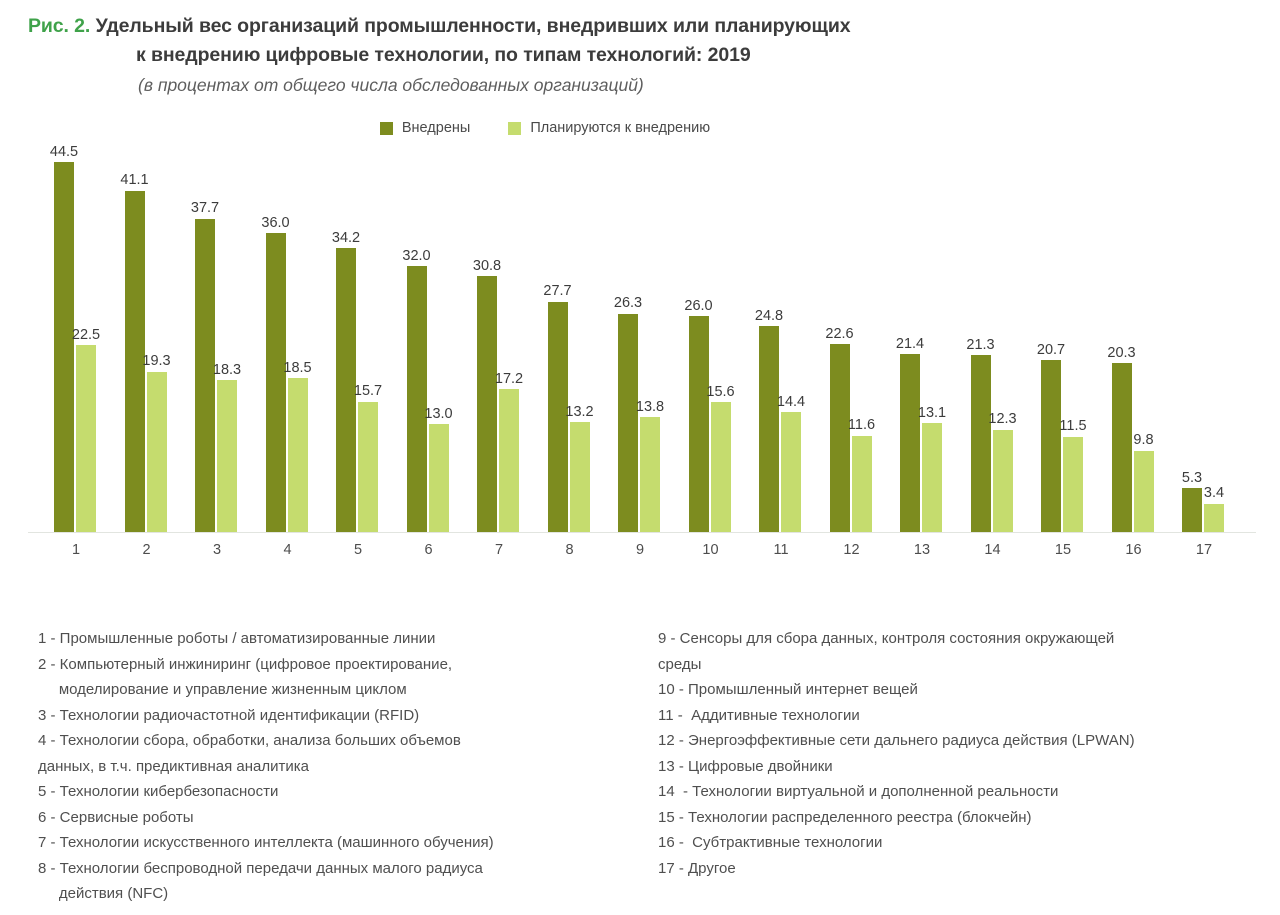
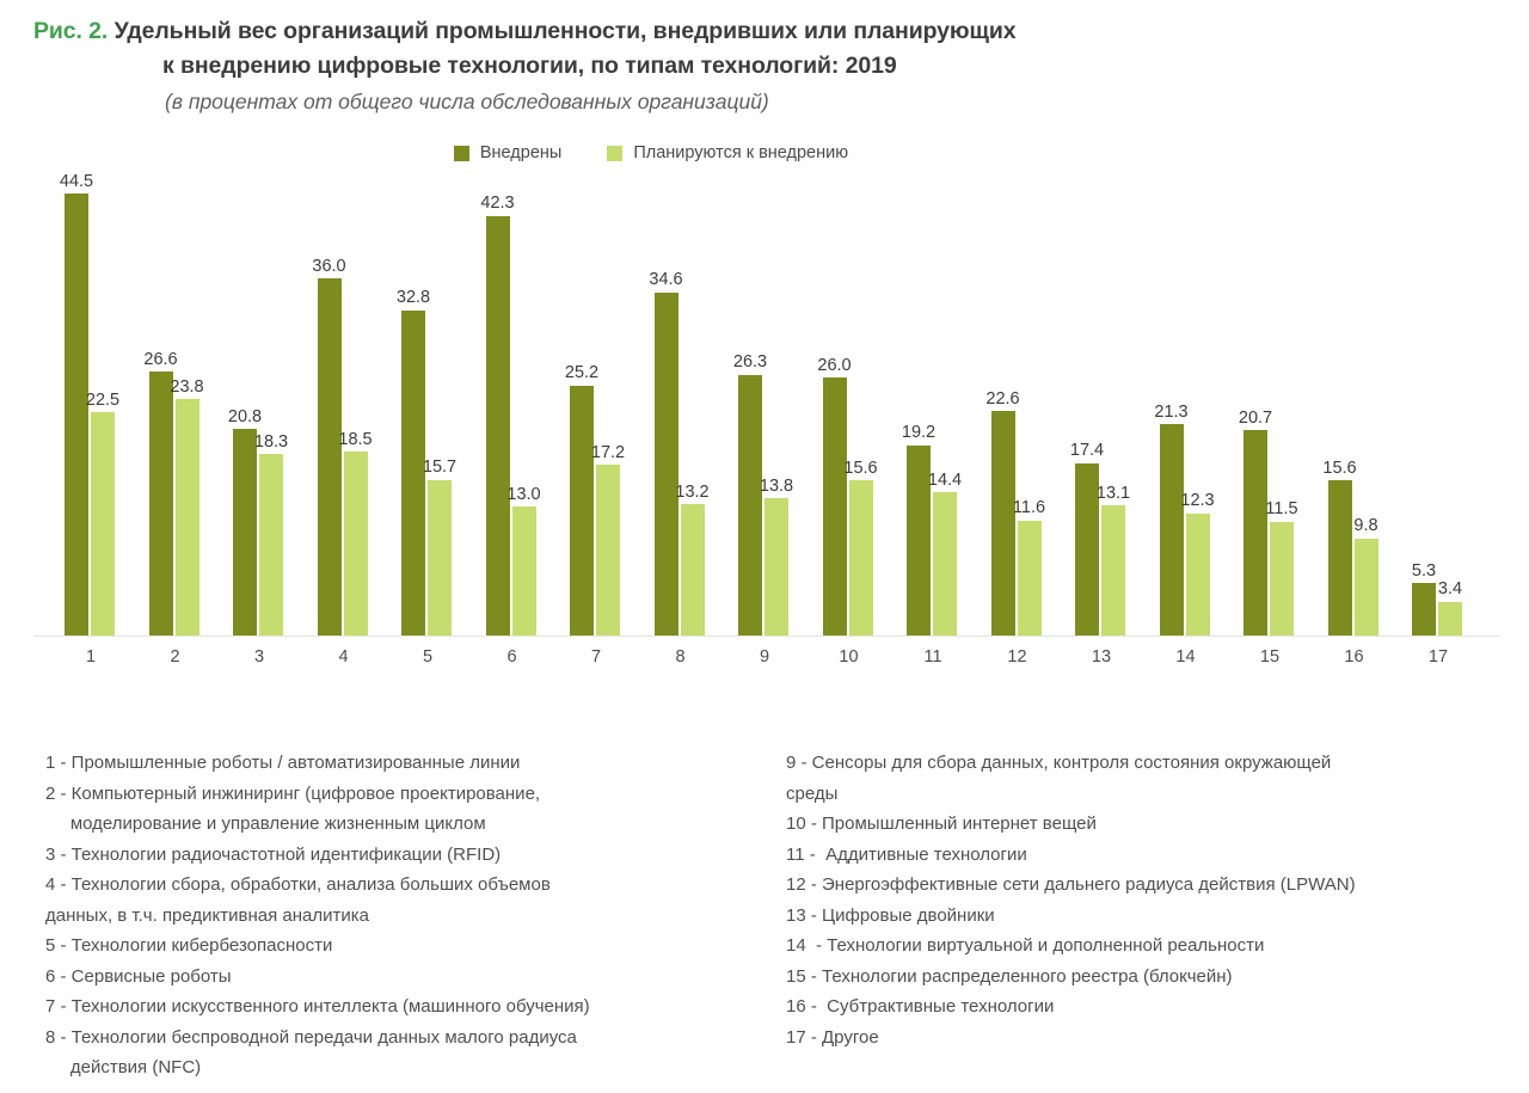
Внедрены/2: 41.1 -> 26.6
Планируются к внедрению/2: 19.3 -> 23.8
Внедрены/3: 37.7 -> 20.8
Внедрены/5: 34.2 -> 32.8
Внедрены/6: 32.0 -> 42.3
Внедрены/7: 30.8 -> 25.2
Внедрены/8: 27.7 -> 34.6
Внедрены/11: 24.8 -> 19.2
Внедрены/13: 21.4 -> 17.4
Внедрены/16: 20.3 -> 15.6
